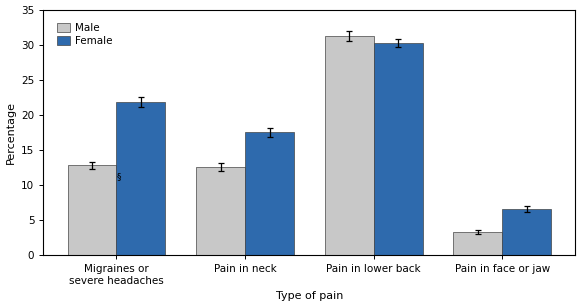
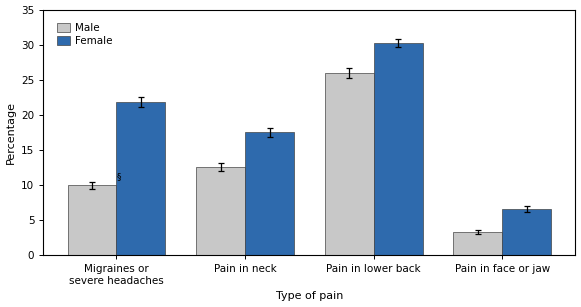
Male/Migraines or severe headaches: 12.8 -> 10.0
Male/Pain in lower back: 31.2 -> 26.0
